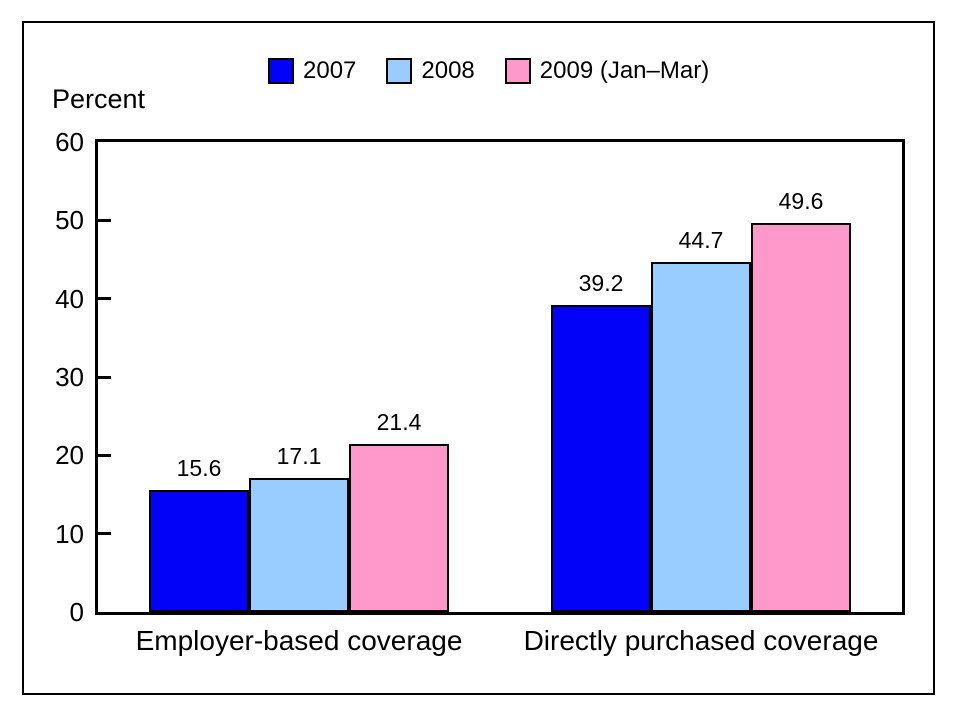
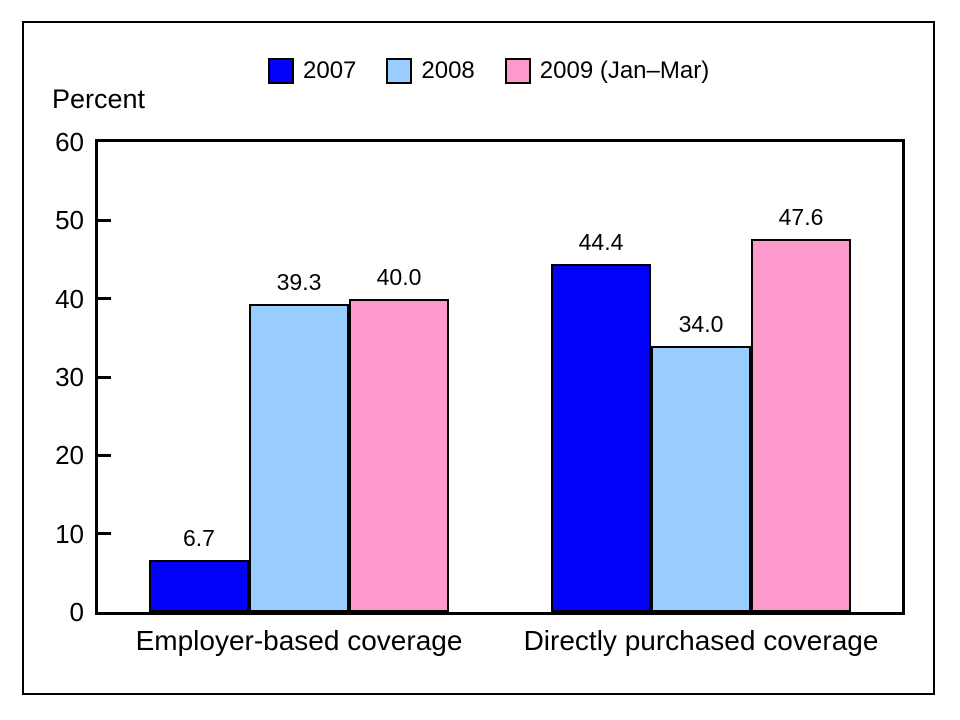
2007/Employer-based coverage: 15.6 -> 6.7
2008/Employer-based coverage: 17.1 -> 39.3
2009 (Jan–Mar)/Employer-based coverage: 21.4 -> 40.0
2007/Directly purchased coverage: 39.2 -> 44.4
2008/Directly purchased coverage: 44.7 -> 34.0
2009 (Jan–Mar)/Directly purchased coverage: 49.6 -> 47.6
